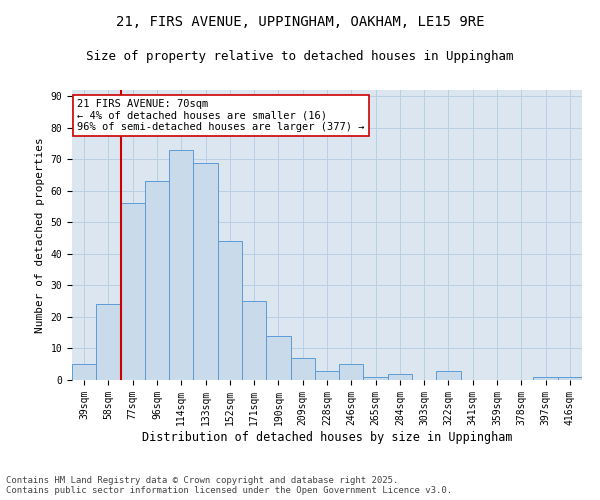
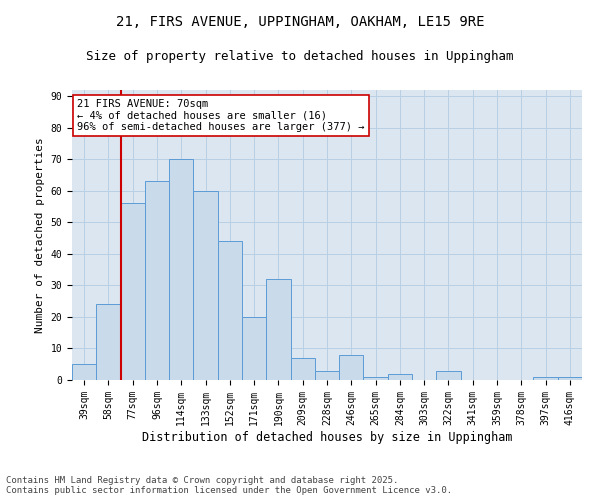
114sqm: 73 -> 70
133sqm: 69 -> 60
171sqm: 25 -> 20
190sqm: 14 -> 32
246sqm: 5 -> 8
